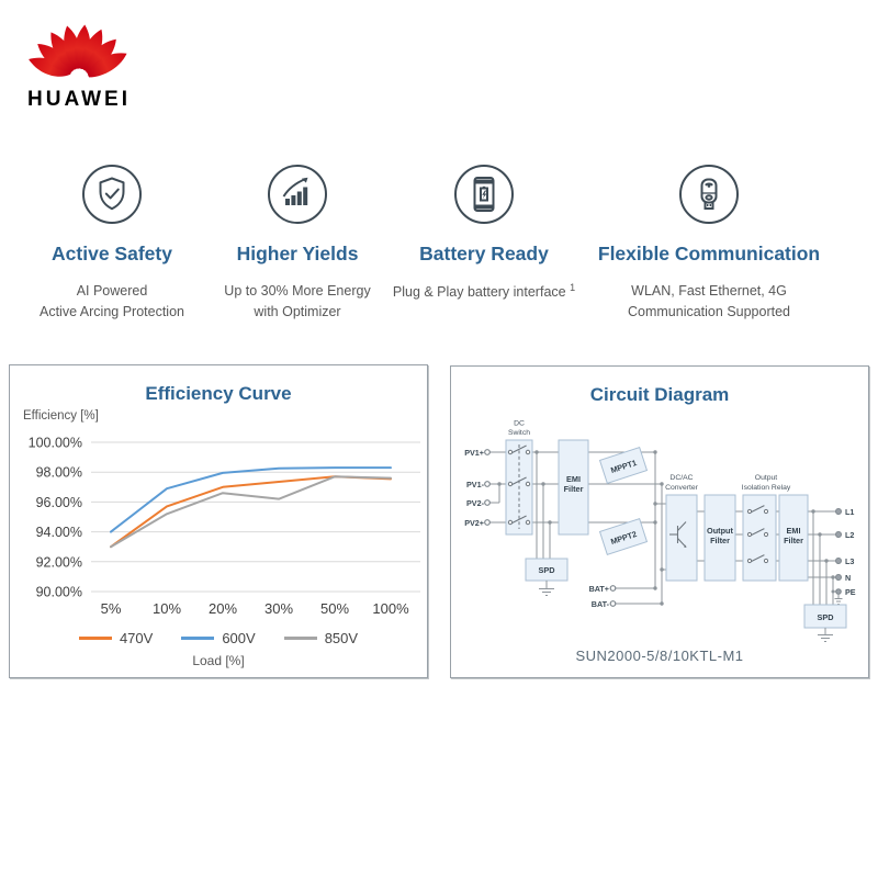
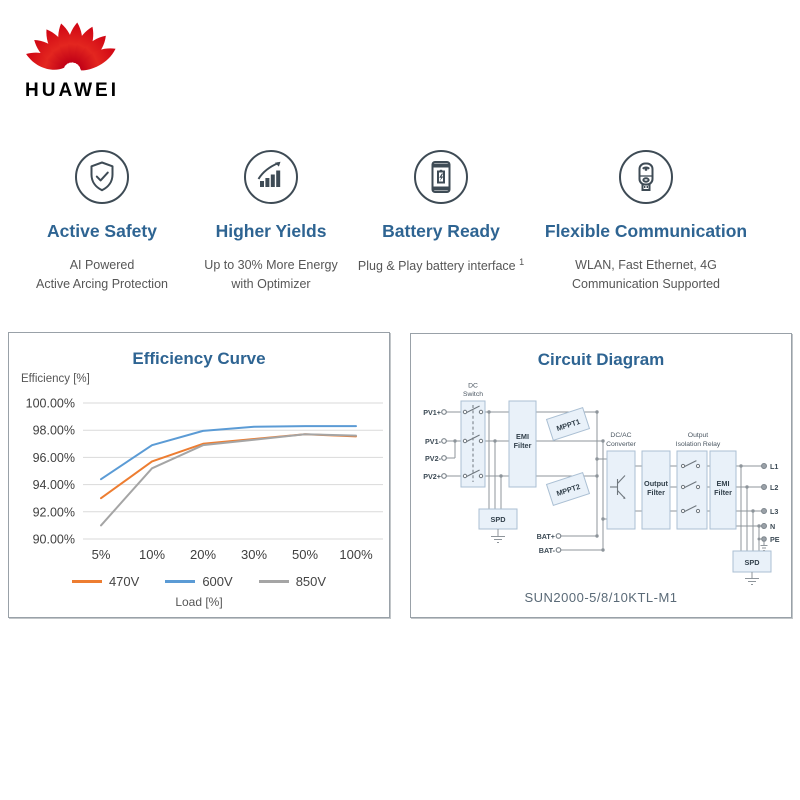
600V/5%: 94.0% -> 94.4%
850V/5%: 93.0% -> 91.0%
850V/20%: 96.6% -> 96.9%
850V/30%: 96.2% -> 97.3%
